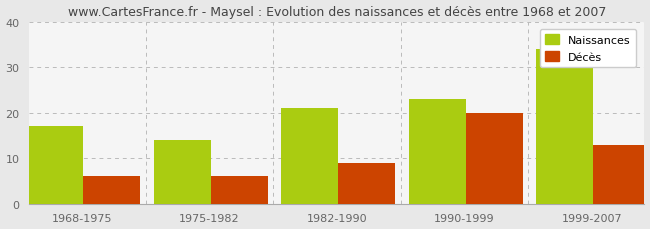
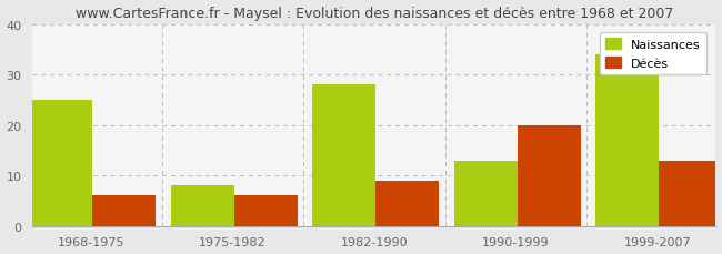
Naissances/1968-1975: 17 -> 25
Naissances/1975-1982: 14 -> 8
Naissances/1982-1990: 21 -> 28
Naissances/1990-1999: 23 -> 13
